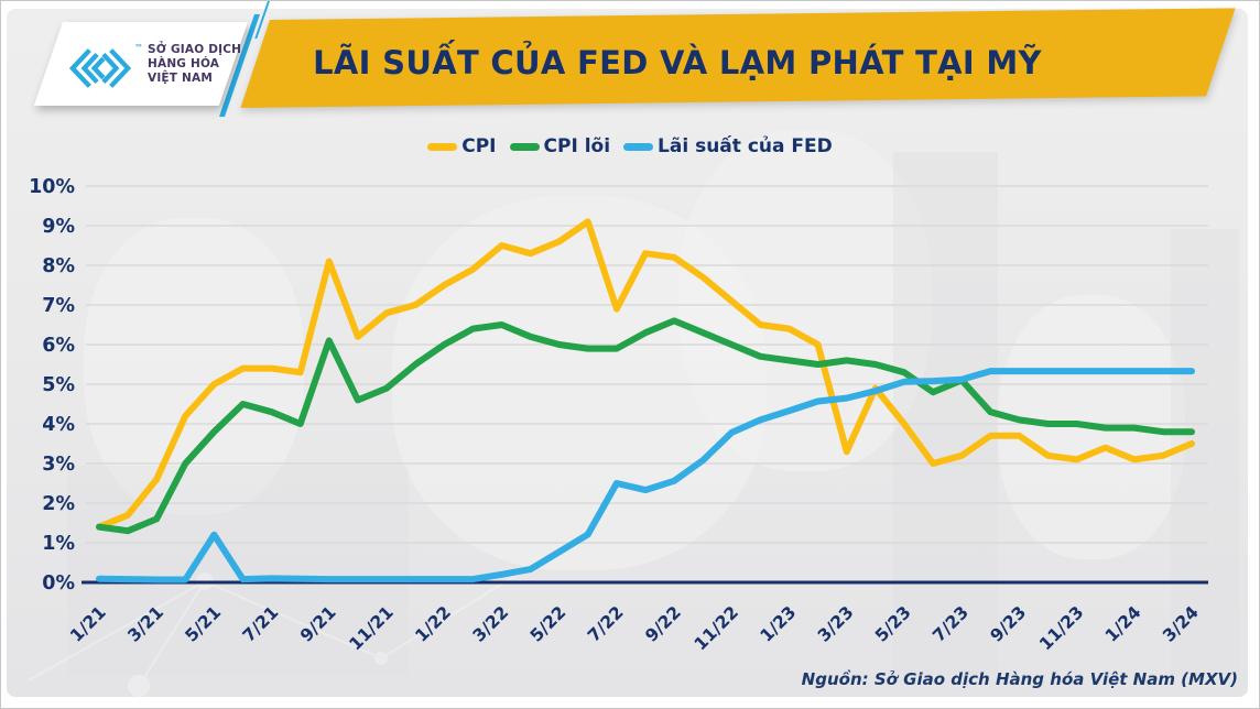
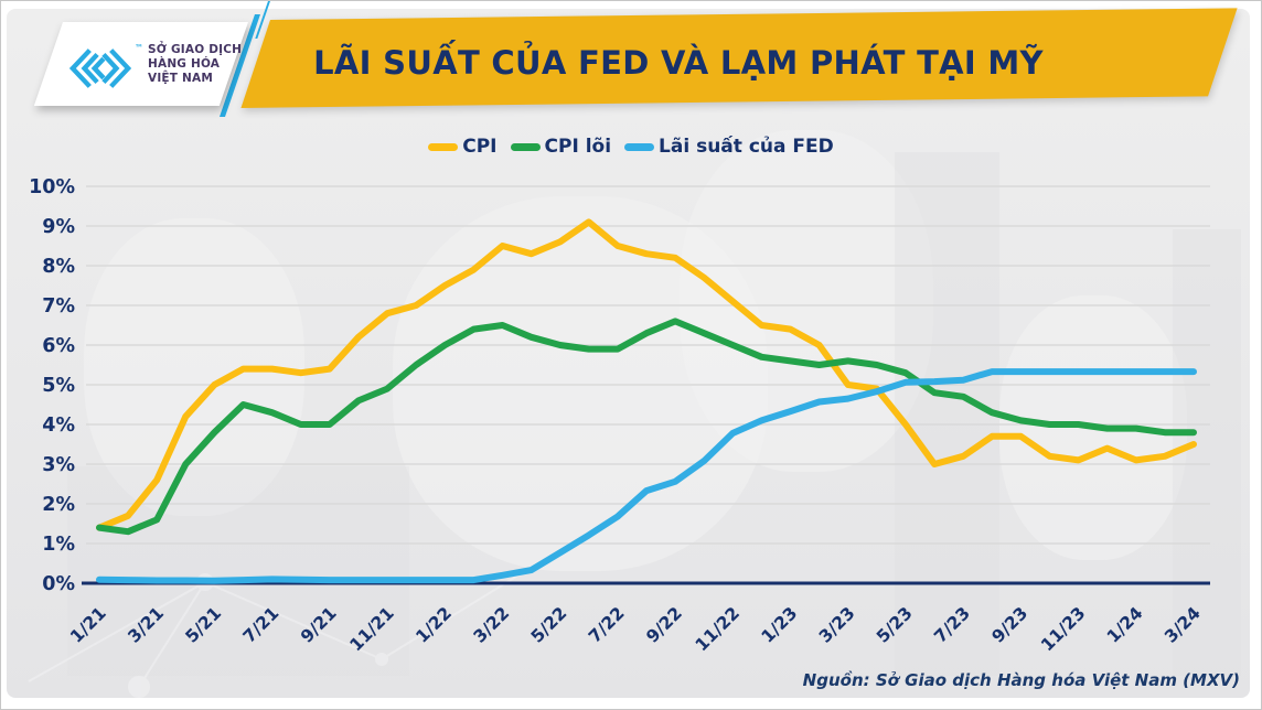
Lãi suất của FED/5/21: 1.2% -> 0.1%
CPI/9/21: 8.1% -> 5.4%
CPI lõi/9/21: 6.1% -> 4.0%
CPI/7/22: 6.9% -> 8.5%
Lãi suất của FED/7/22: 2.5% -> 1.7%
CPI/3/23: 3.3% -> 5.0%
CPI lõi/7/23: 5.1% -> 4.7%
